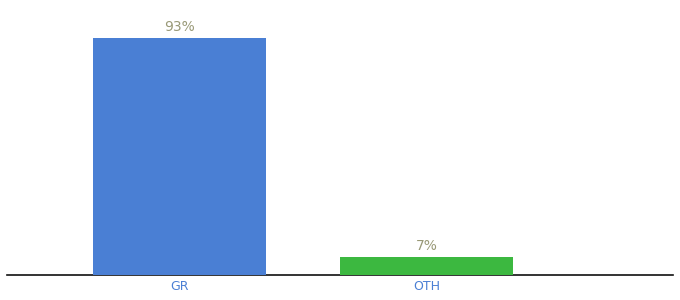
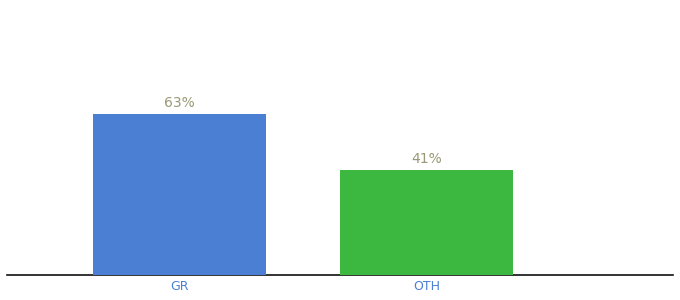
GR: 93% -> 63%
OTH: 7% -> 41%
